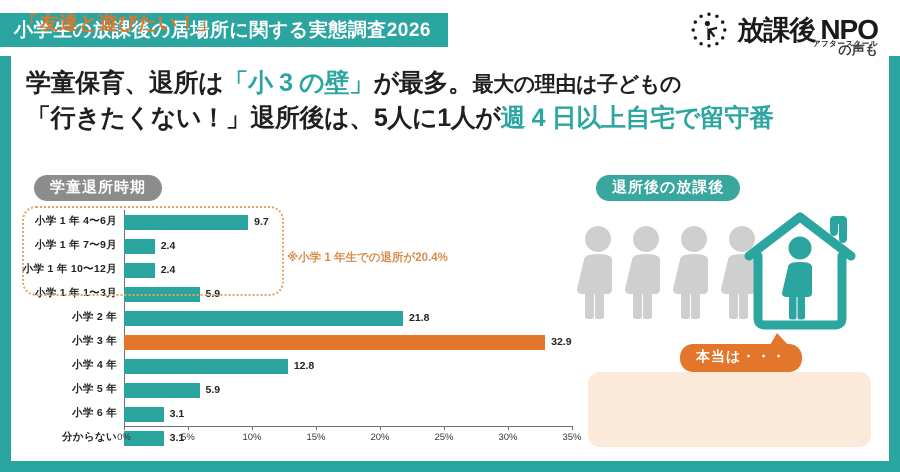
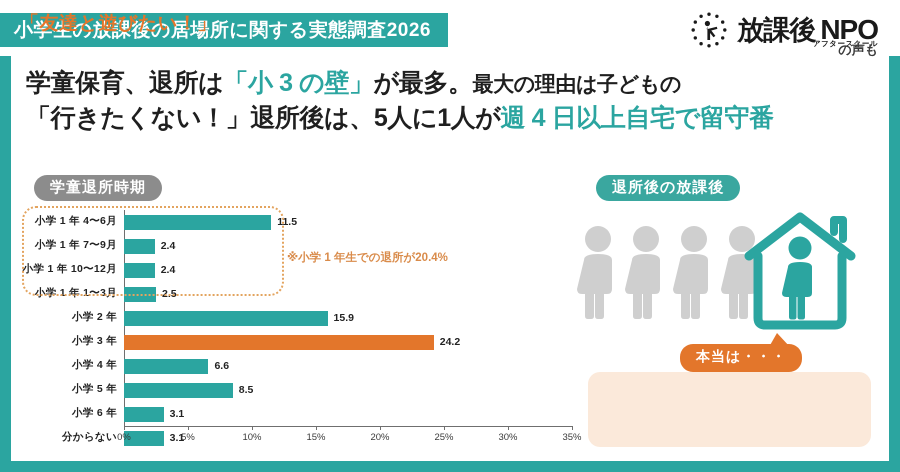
小学 1 年 4〜6月: 9.7 -> 11.5
小学 1 年 1〜3月: 5.9 -> 2.5
小学 2 年: 21.8 -> 15.9
小学 3 年: 32.9 -> 24.2
小学 4 年: 12.8 -> 6.6
小学 5 年: 5.9 -> 8.5
